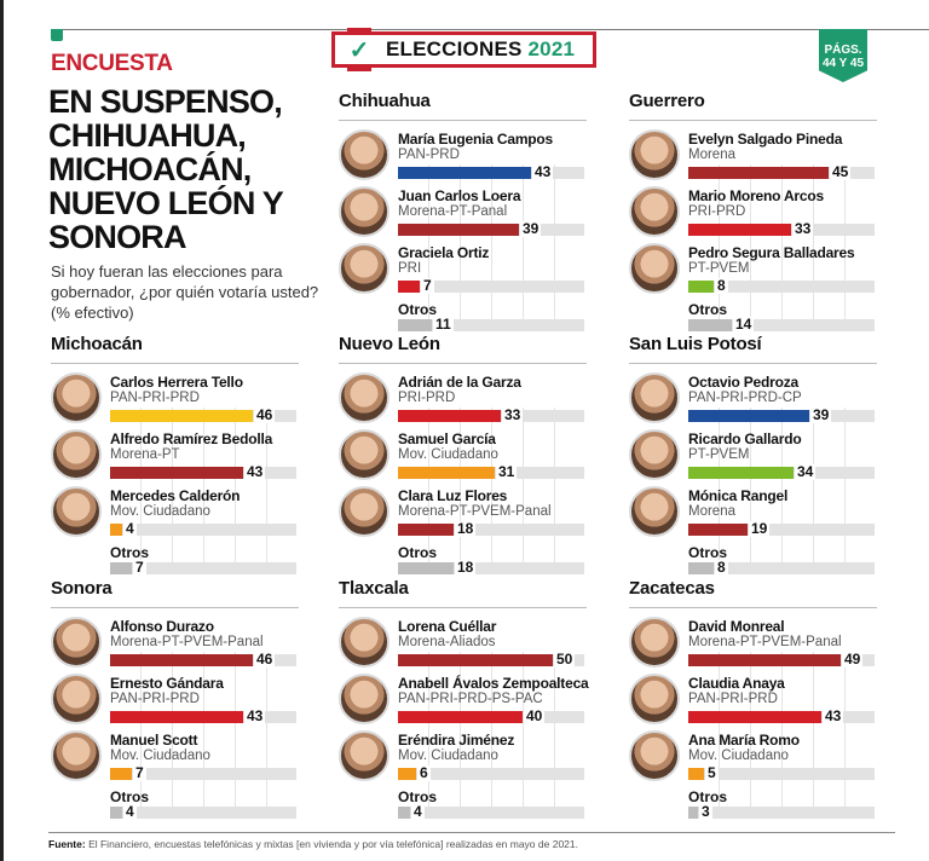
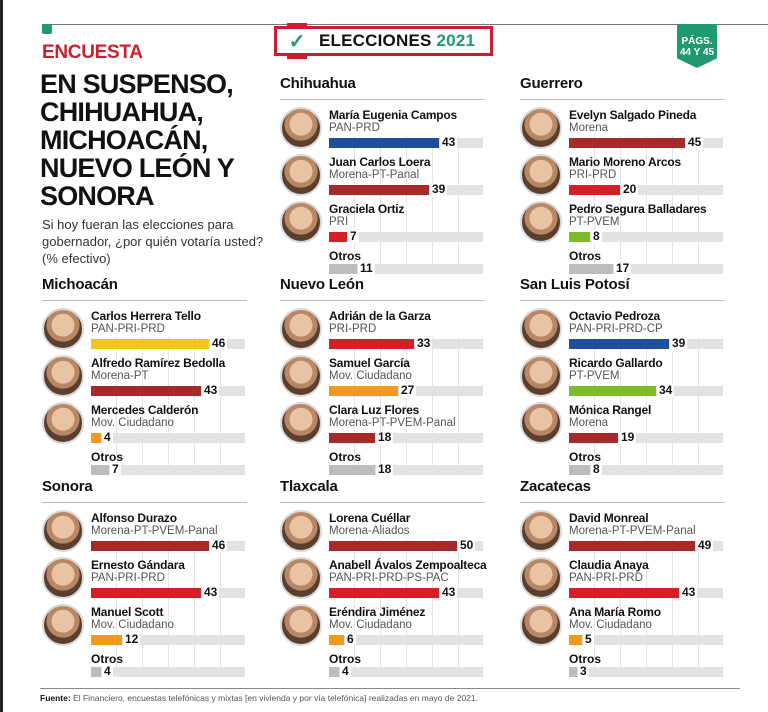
Guerrero/Mario Moreno Arcos: 33 -> 20
Guerrero/Otros: 14 -> 17
Nuevo León/Samuel García: 31 -> 27
Sonora/Manuel Scott: 7 -> 12
Tlaxcala/Anabell Ávalos Zempoalteca: 40 -> 43
